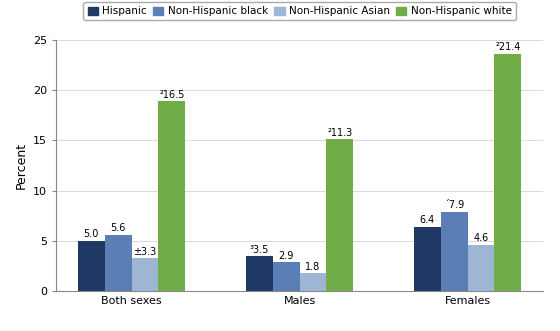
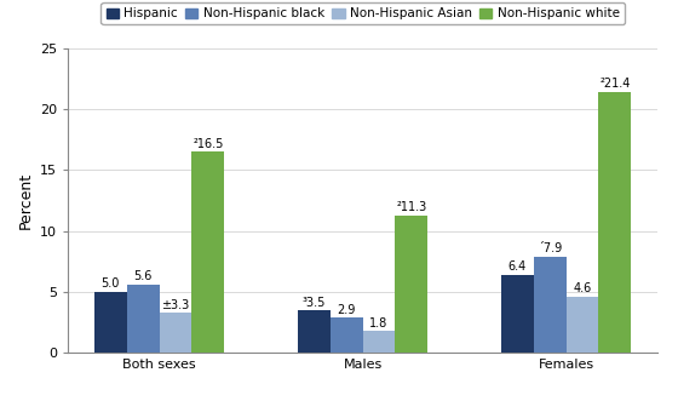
Non-Hispanic white/Both sexes: 18.9 -> 16.5
Non-Hispanic white/Males: 15.1 -> 11.3
Non-Hispanic white/Females: 23.6 -> 21.4
